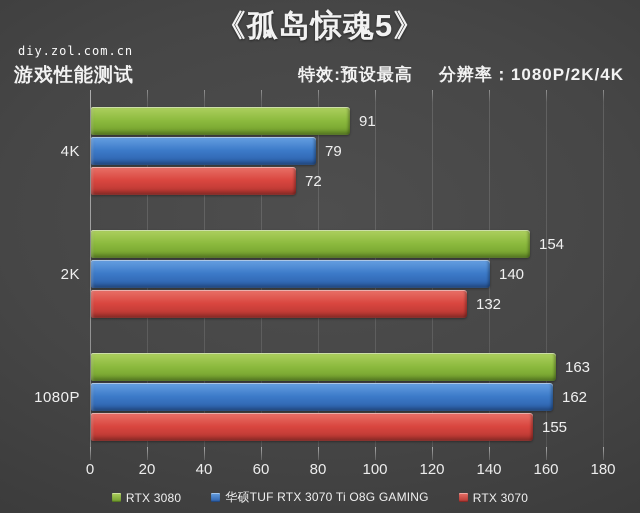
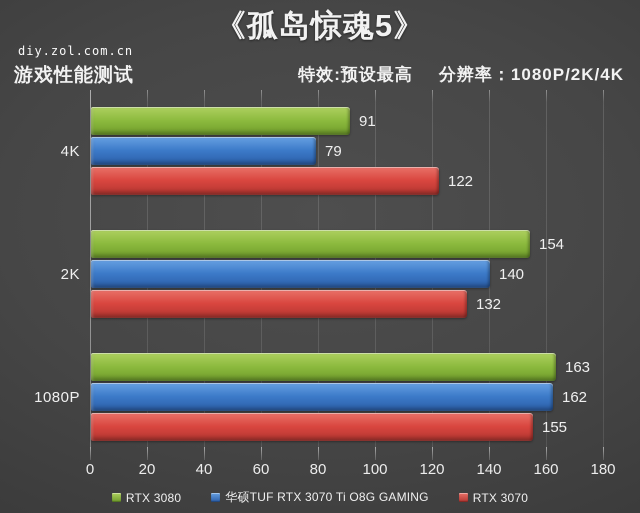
RTX 3070/4K: 72 -> 122
